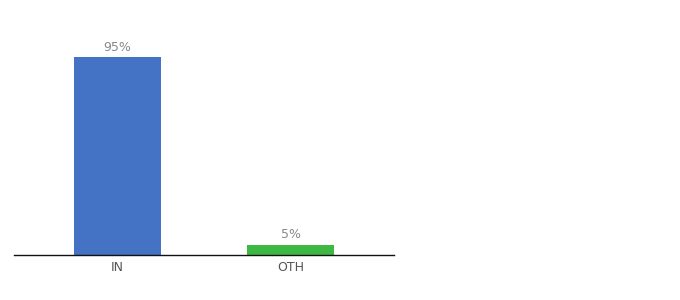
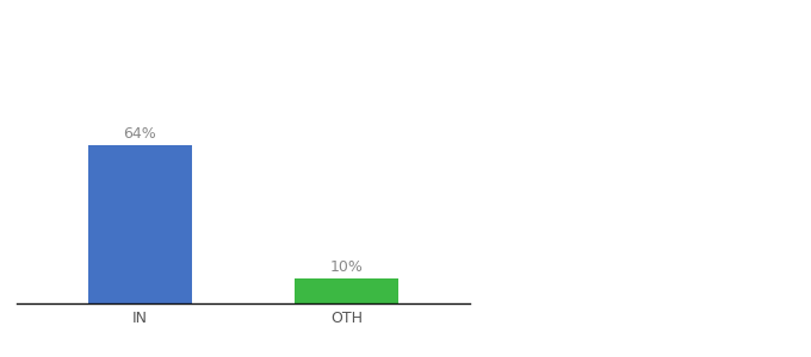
IN: 95% -> 64%
OTH: 5% -> 10%
